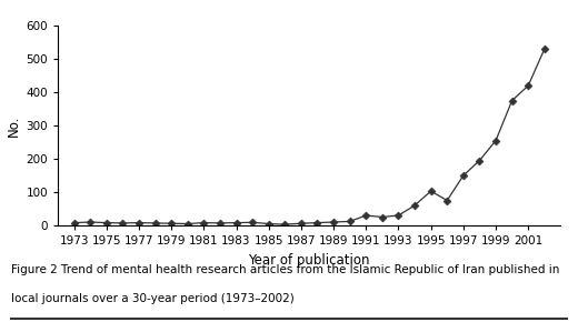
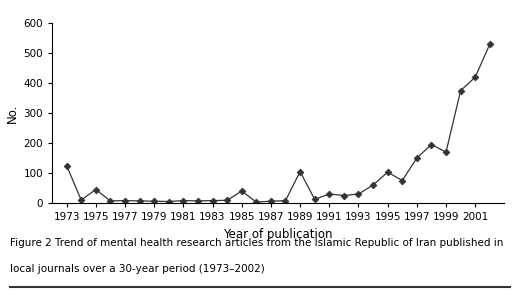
1973: 8 -> 125
1975: 8 -> 45
1985: 5 -> 40
1989: 10 -> 105
1999: 255 -> 170
